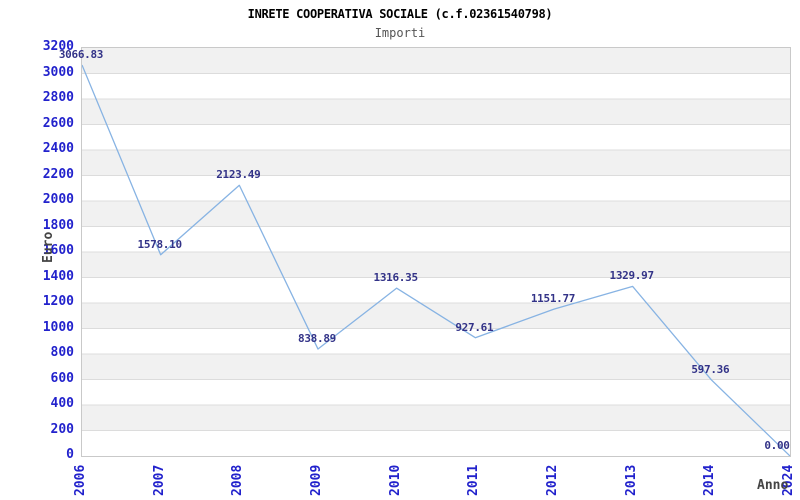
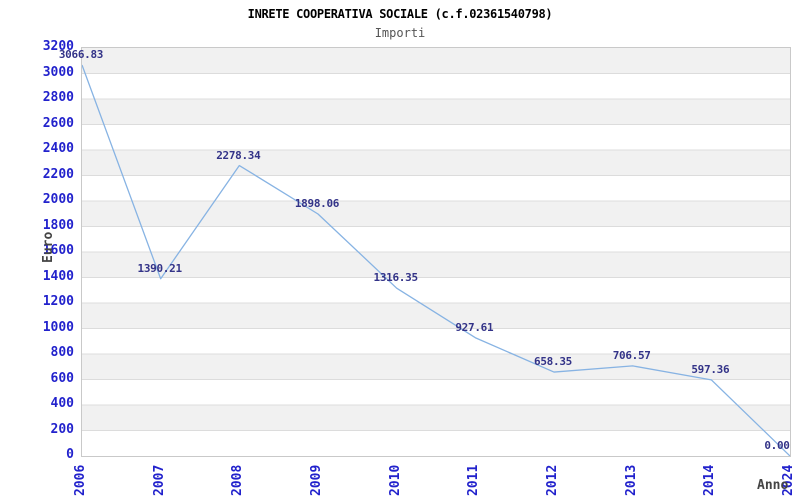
2007: 1578.10 -> 1390.21
2008: 2123.49 -> 2278.34
2009: 838.89 -> 1898.06
2012: 1151.77 -> 658.35
2013: 1329.97 -> 706.57
